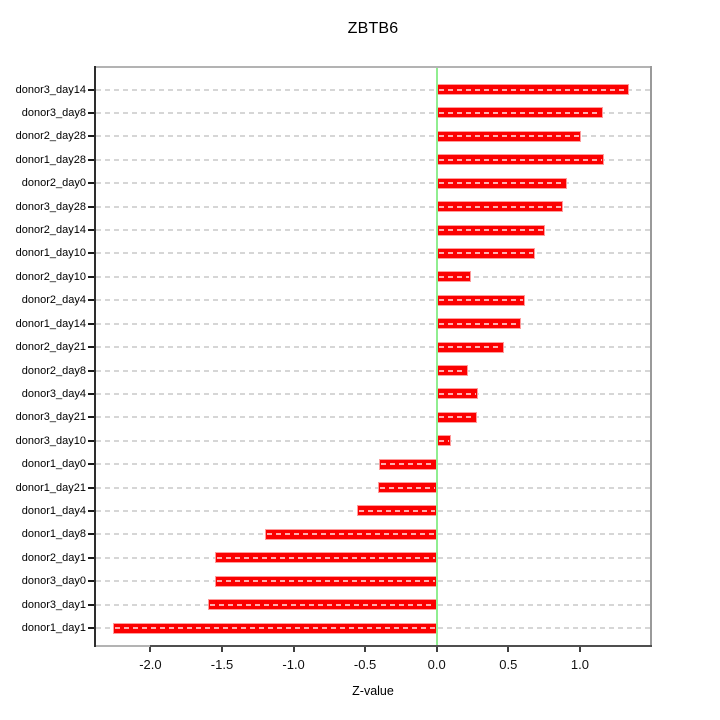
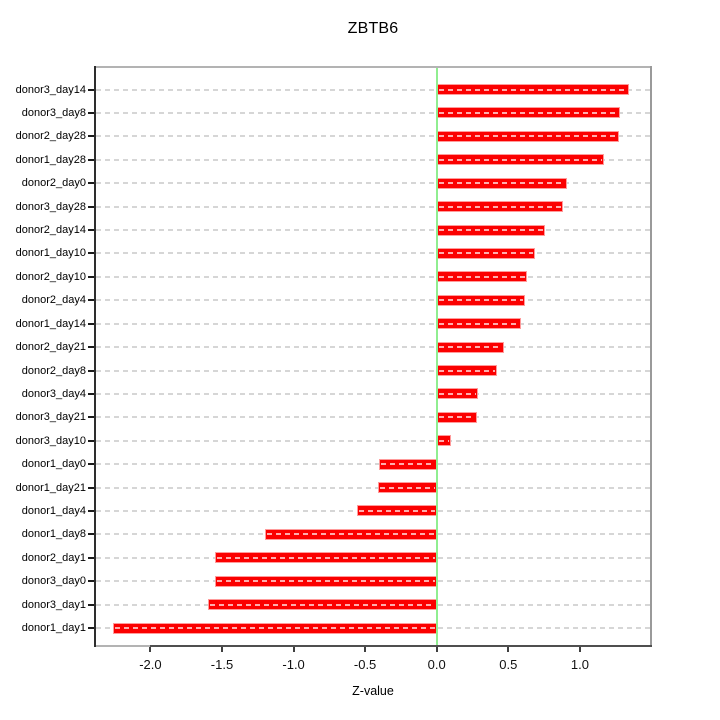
donor3_day8: 1.16 -> 1.28
donor2_day28: 1.01 -> 1.27
donor2_day10: 0.24 -> 0.63
donor2_day8: 0.22 -> 0.42
